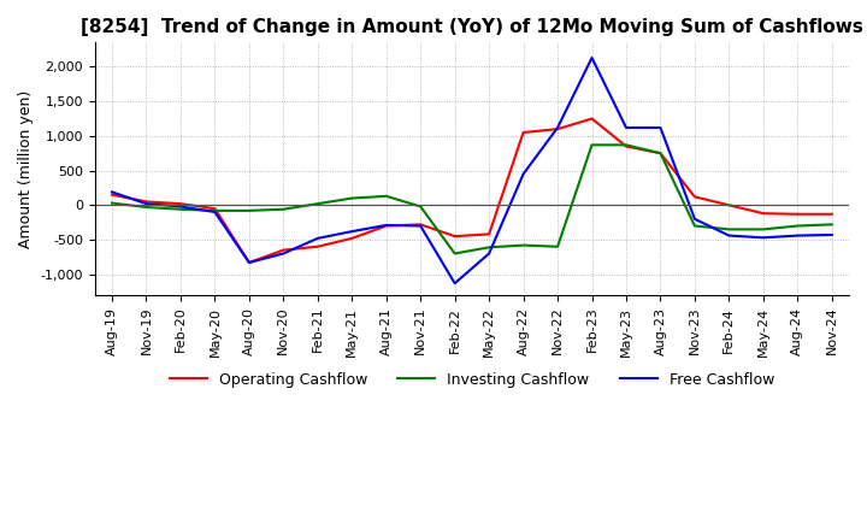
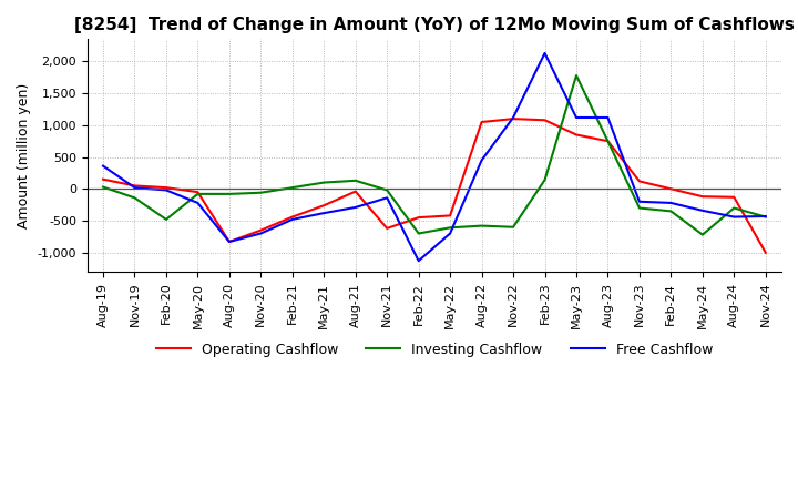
Free Cashflow/Aug-19: 190 -> 360
Investing Cashflow/Nov-19: -30 -> -140
Investing Cashflow/Feb-20: -60 -> -480
Free Cashflow/May-20: -100 -> -220
Operating Cashflow/Feb-21: -600 -> -440
Operating Cashflow/May-21: -480 -> -260
Operating Cashflow/Aug-21: -300 -> -40
Operating Cashflow/Nov-21: -280 -> -620
Free Cashflow/Nov-21: -300 -> -140
Operating Cashflow/Feb-23: 1,250 -> 1,080
Investing Cashflow/Feb-23: 870 -> 140
Investing Cashflow/May-23: 870 -> 1,780
Free Cashflow/Feb-24: -440 -> -220
Investing Cashflow/May-24: -350 -> -720
Free Cashflow/May-24: -470 -> -340
Operating Cashflow/Nov-24: -130 -> -1,000
Investing Cashflow/Nov-24: -280 -> -440
